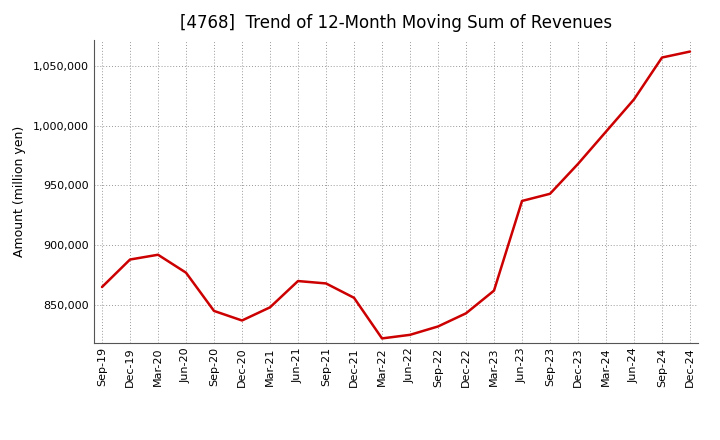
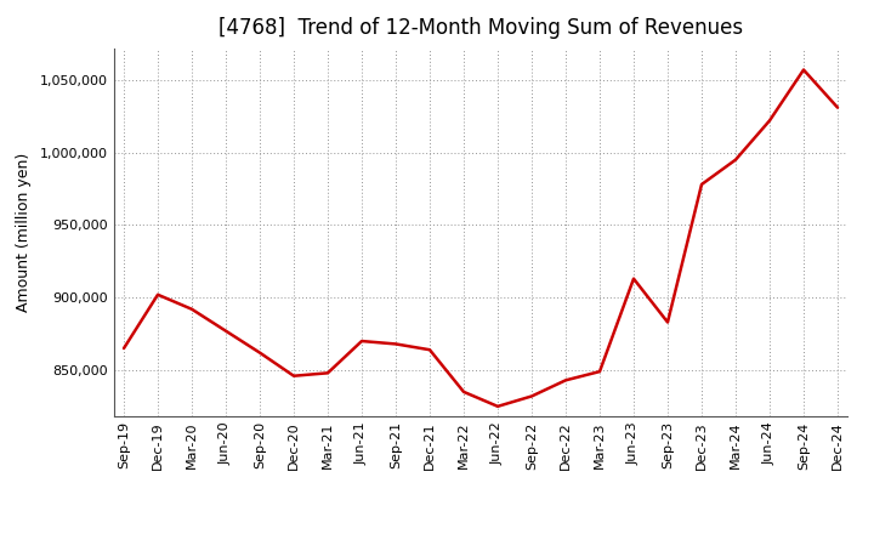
Dec-19: 888,000 -> 902,000
Sep-20: 845,000 -> 862,000
Dec-20: 837,000 -> 846,000
Dec-21: 856,000 -> 864,000
Mar-22: 822,000 -> 835,000
Mar-23: 862,000 -> 849,000
Jun-23: 937,000 -> 913,000
Sep-23: 943,000 -> 883,000
Dec-23: 968,000 -> 978,000
Dec-24: 1,062,000 -> 1,031,000
